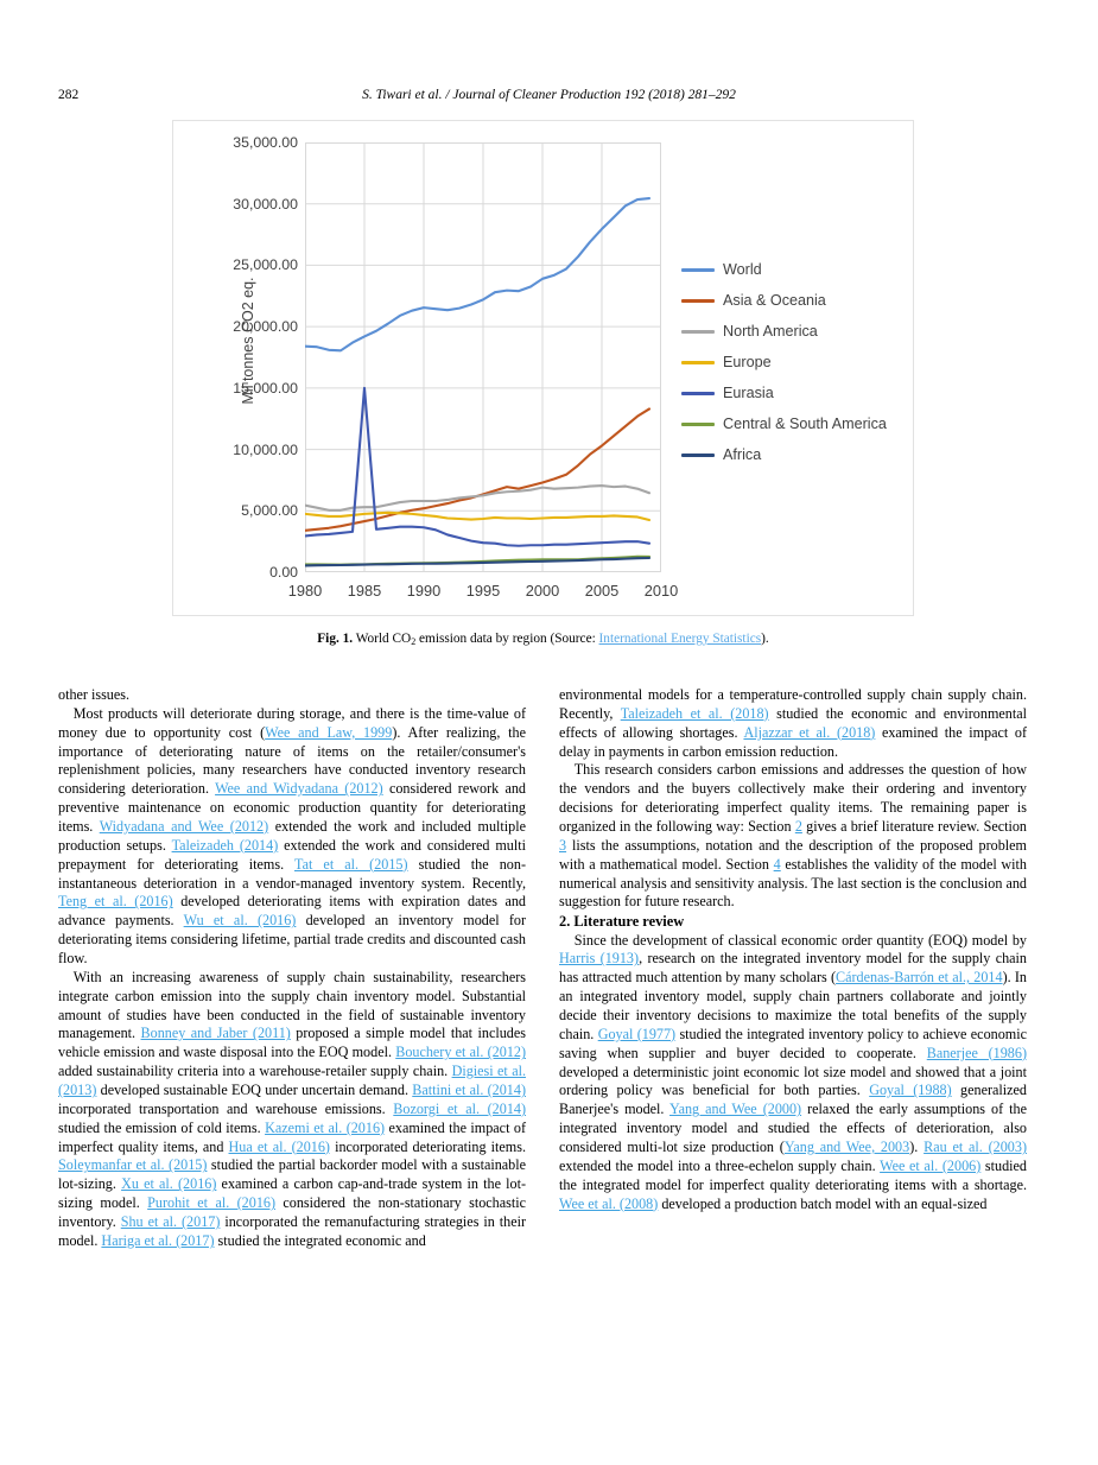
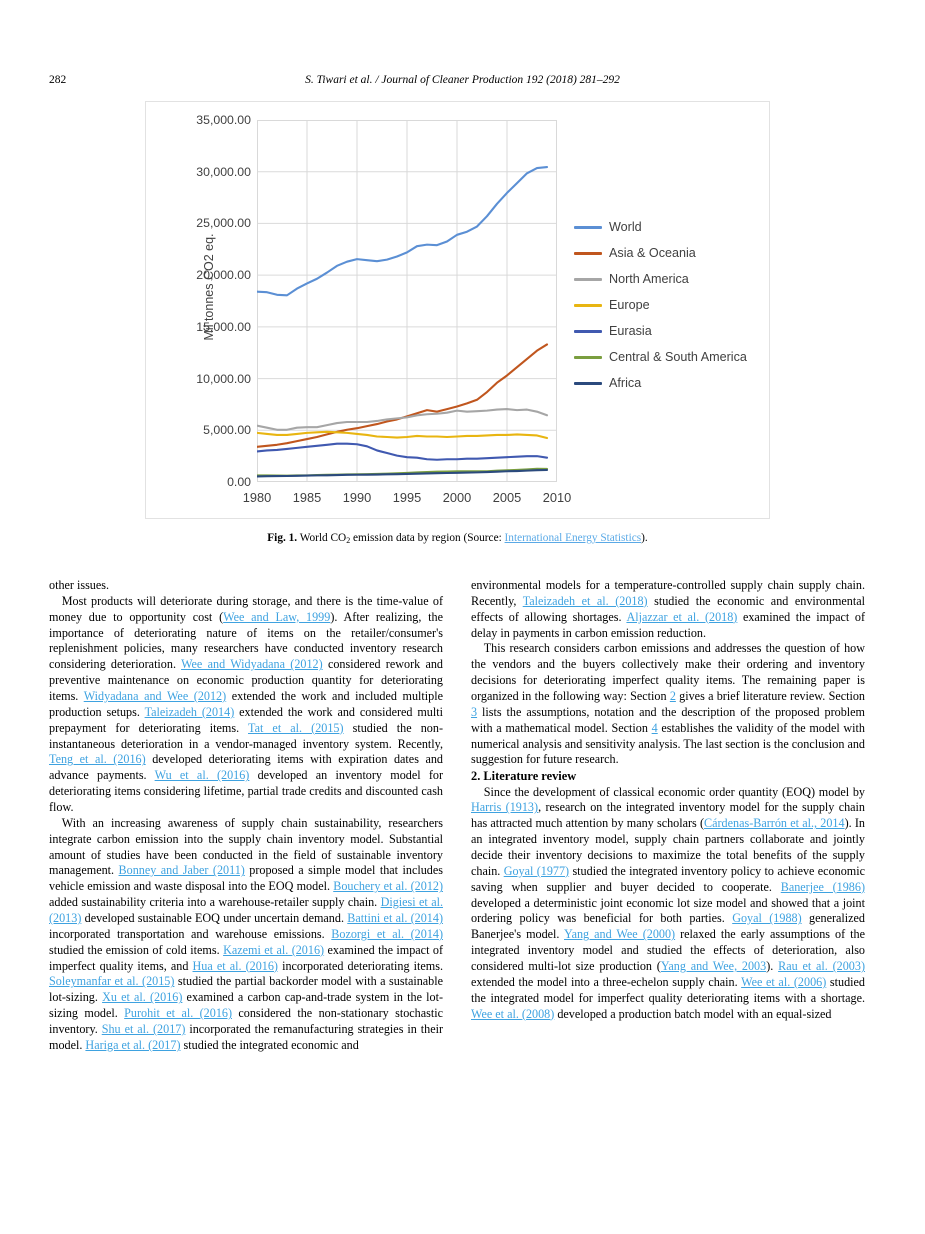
Eurasia/1985: 15000 -> 3400
